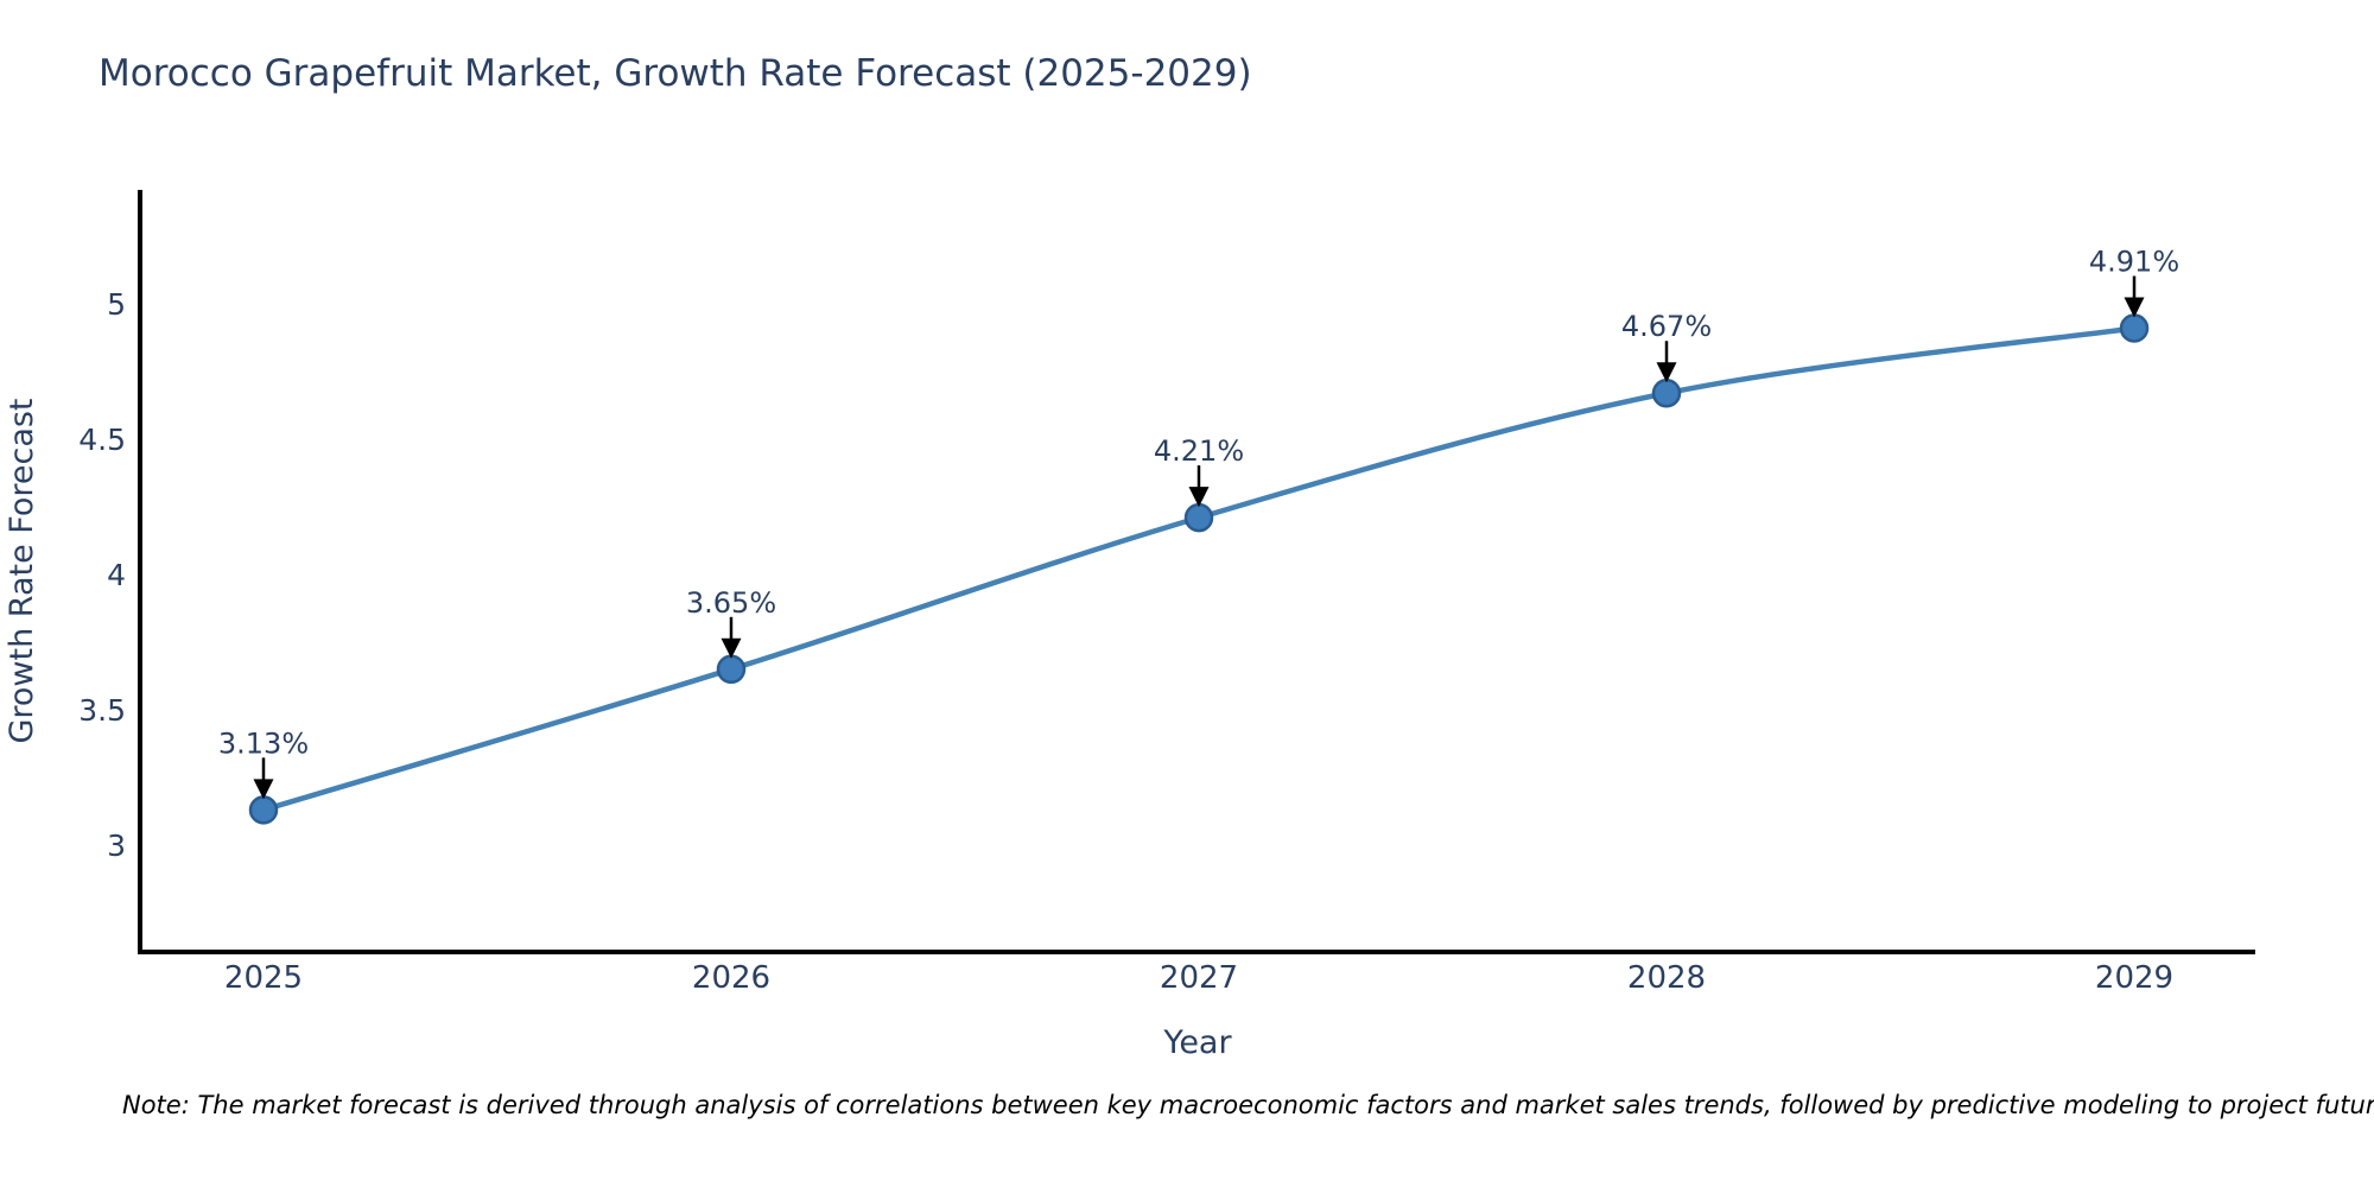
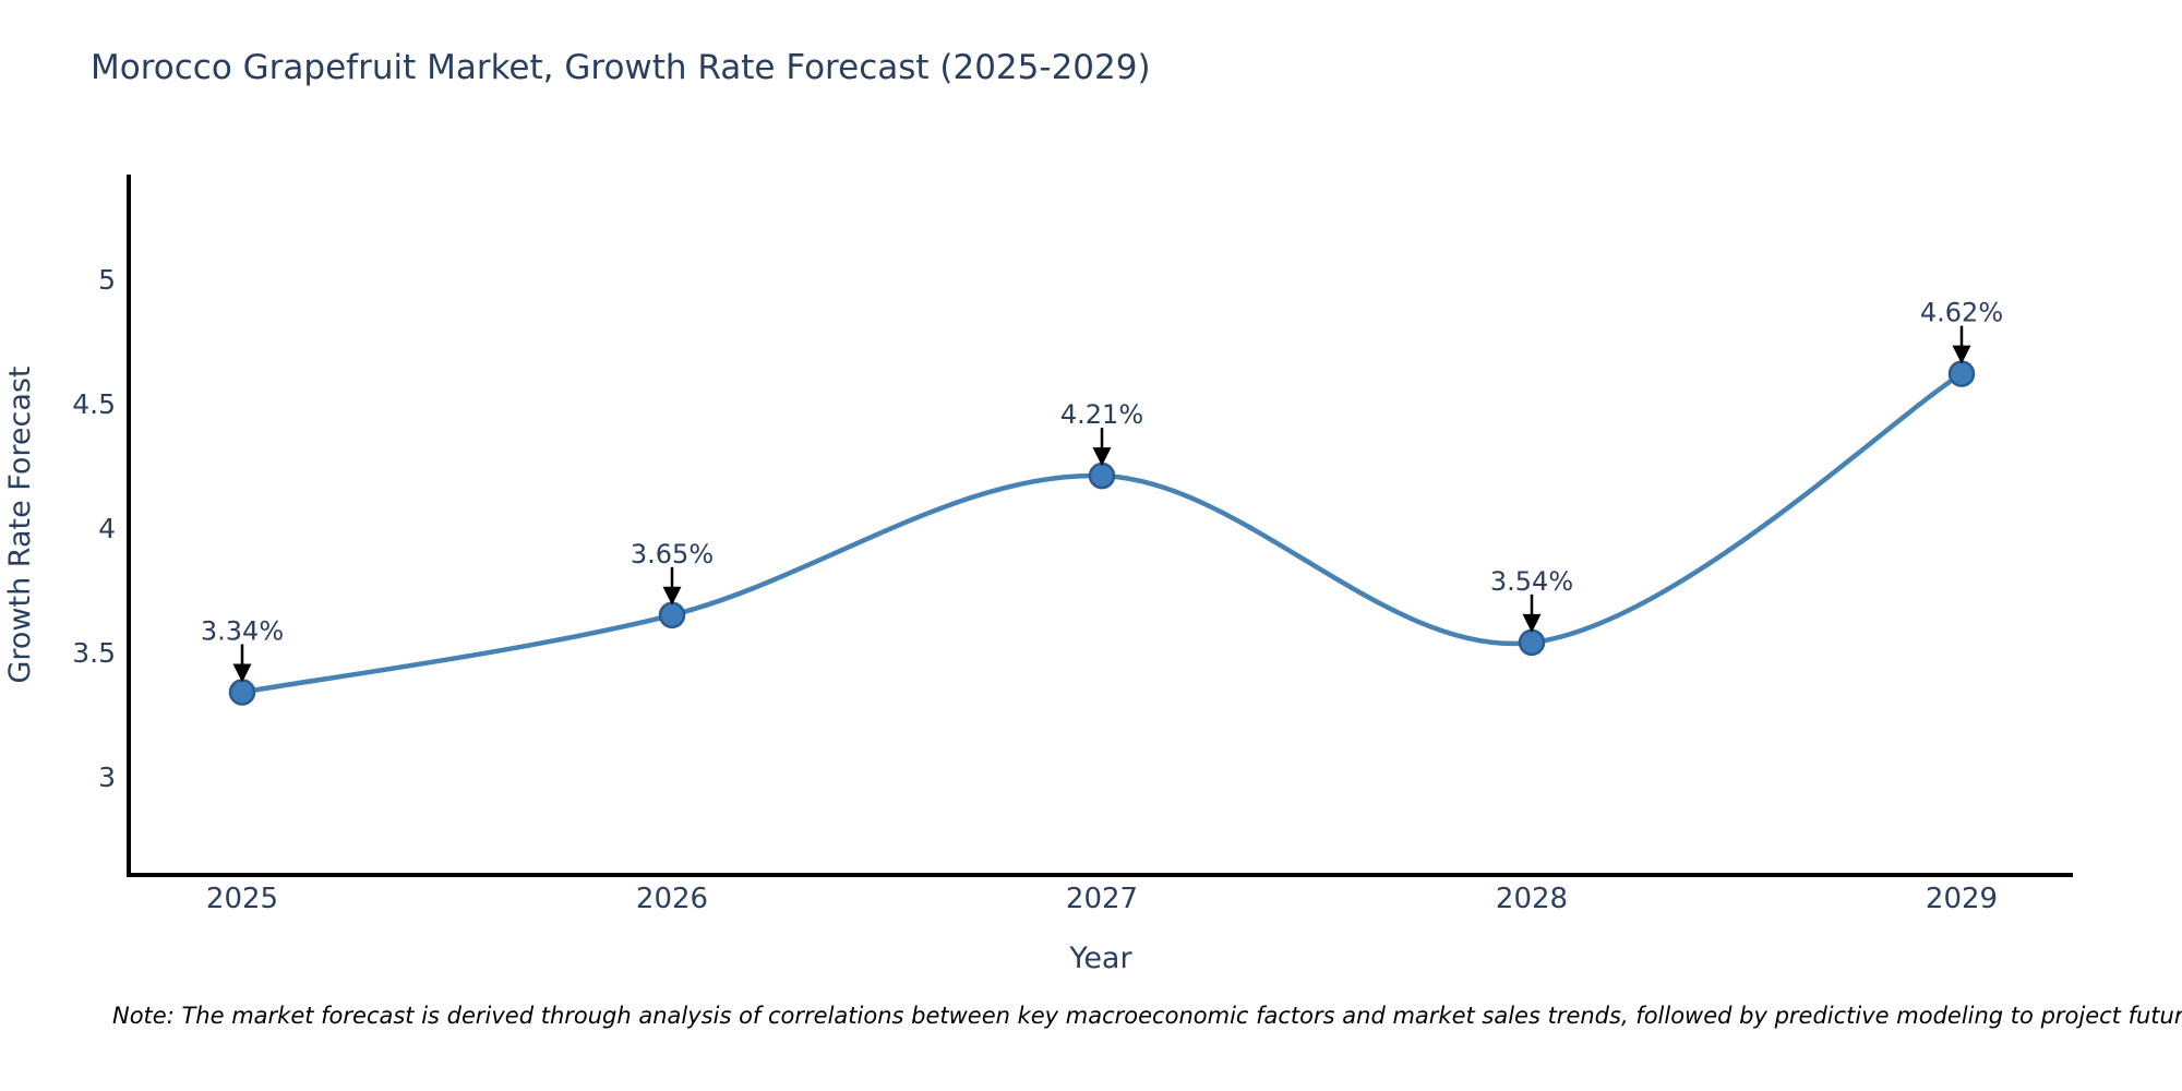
2025: 3.13% -> 3.34%
2028: 4.67% -> 3.54%
2029: 4.91% -> 4.62%
